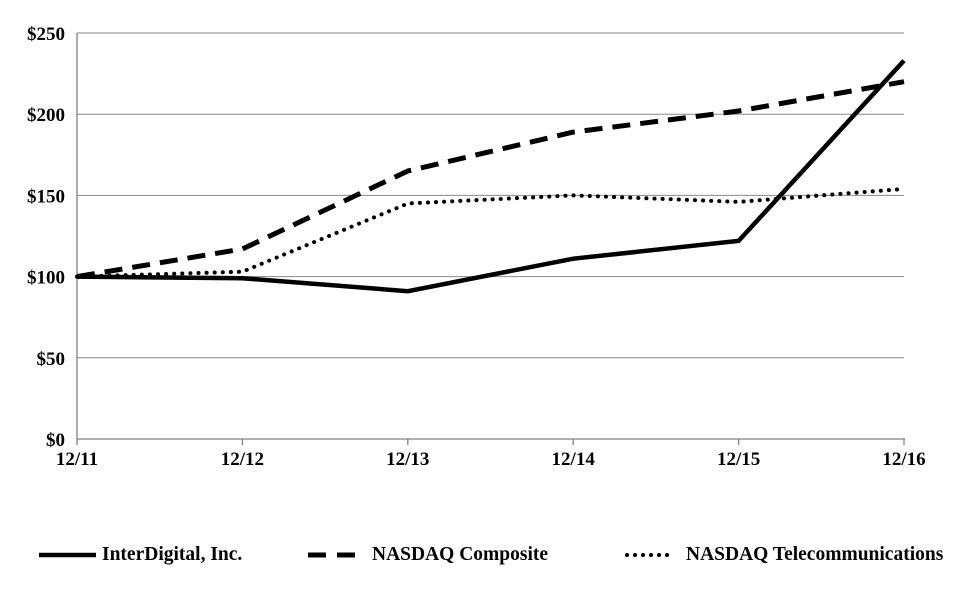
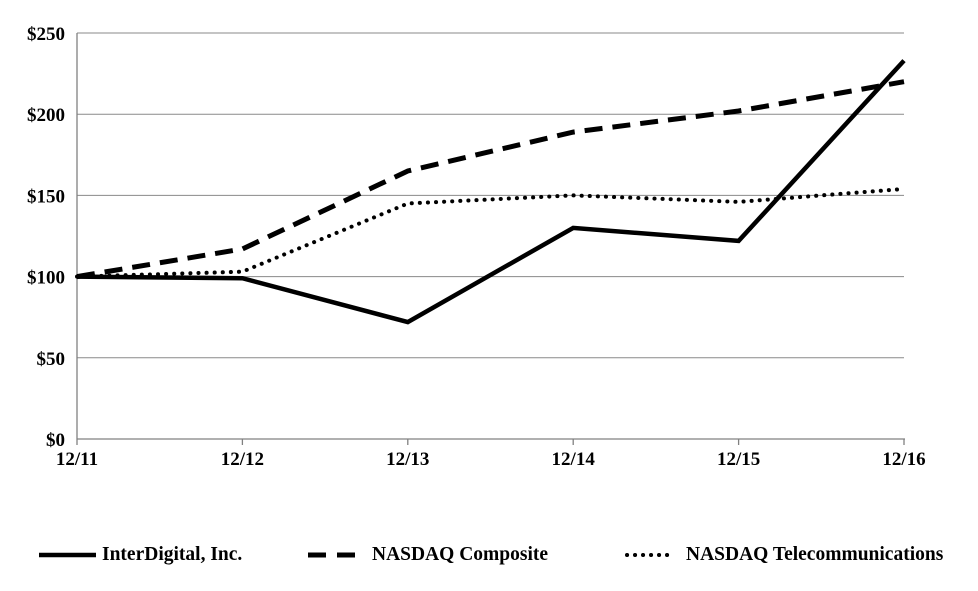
InterDigital, Inc./12/13: $91 -> $72
InterDigital, Inc./12/14: $111 -> $130
